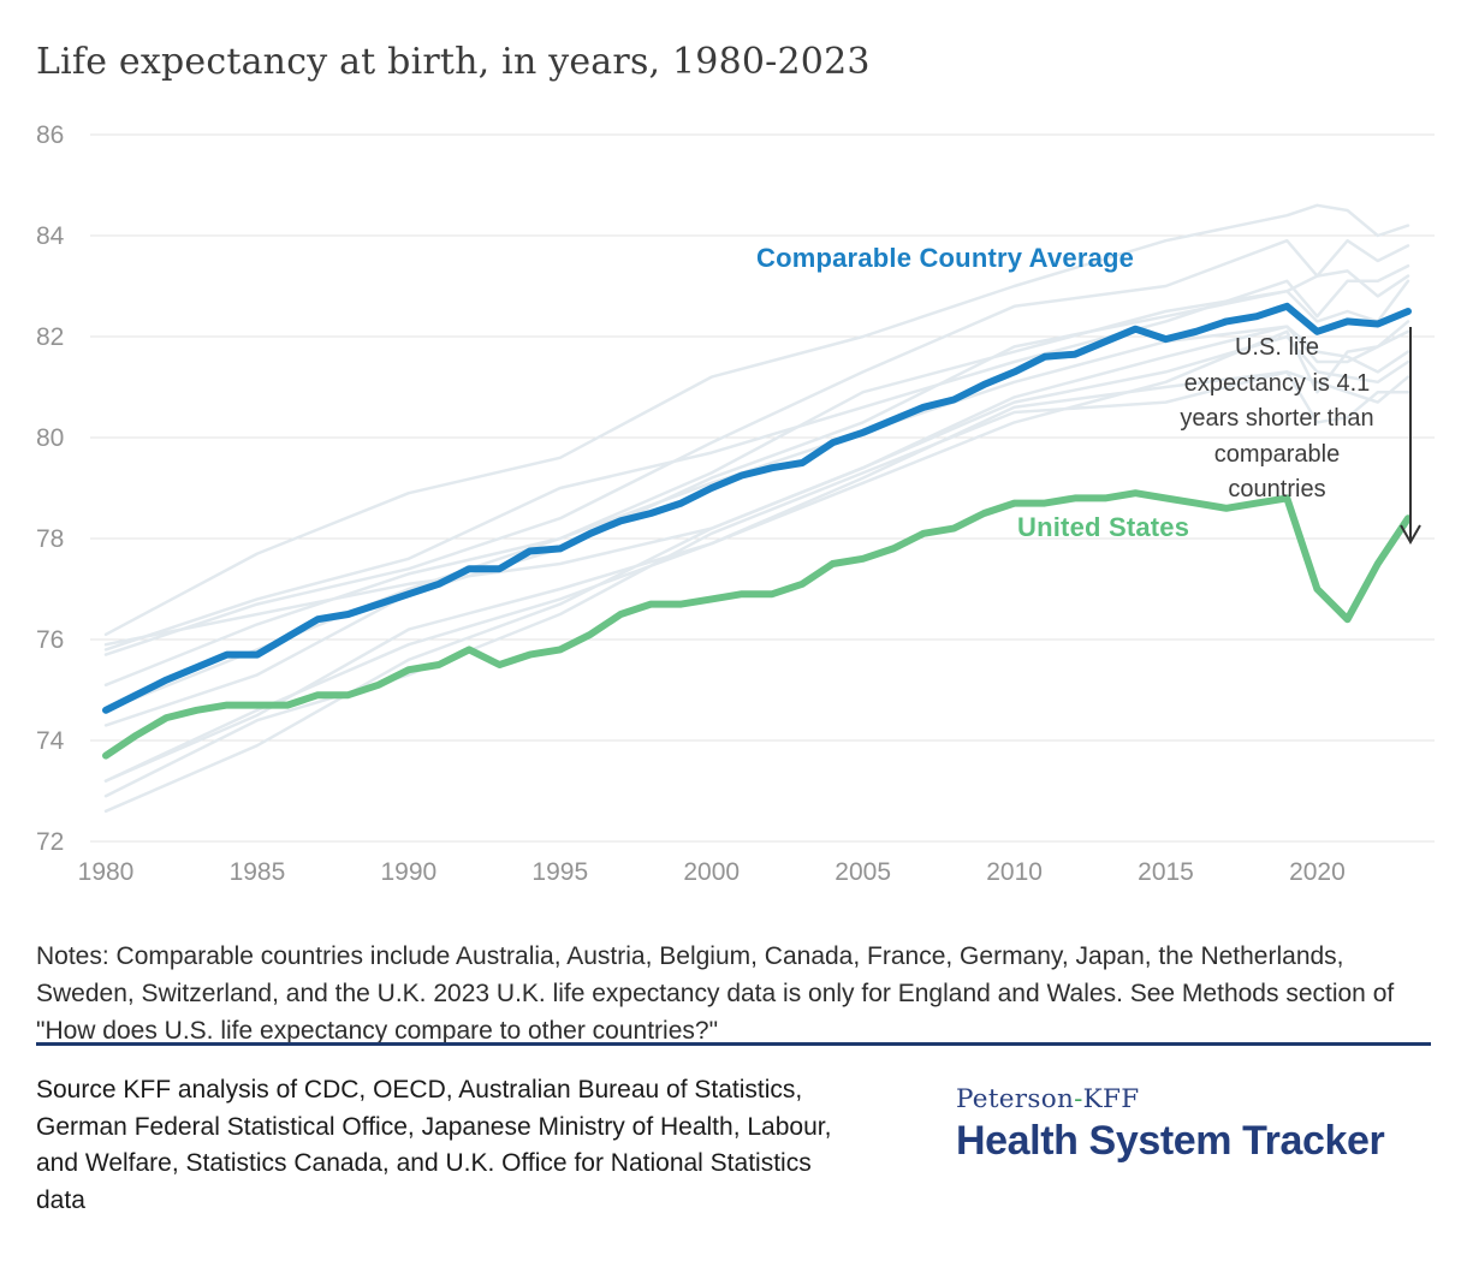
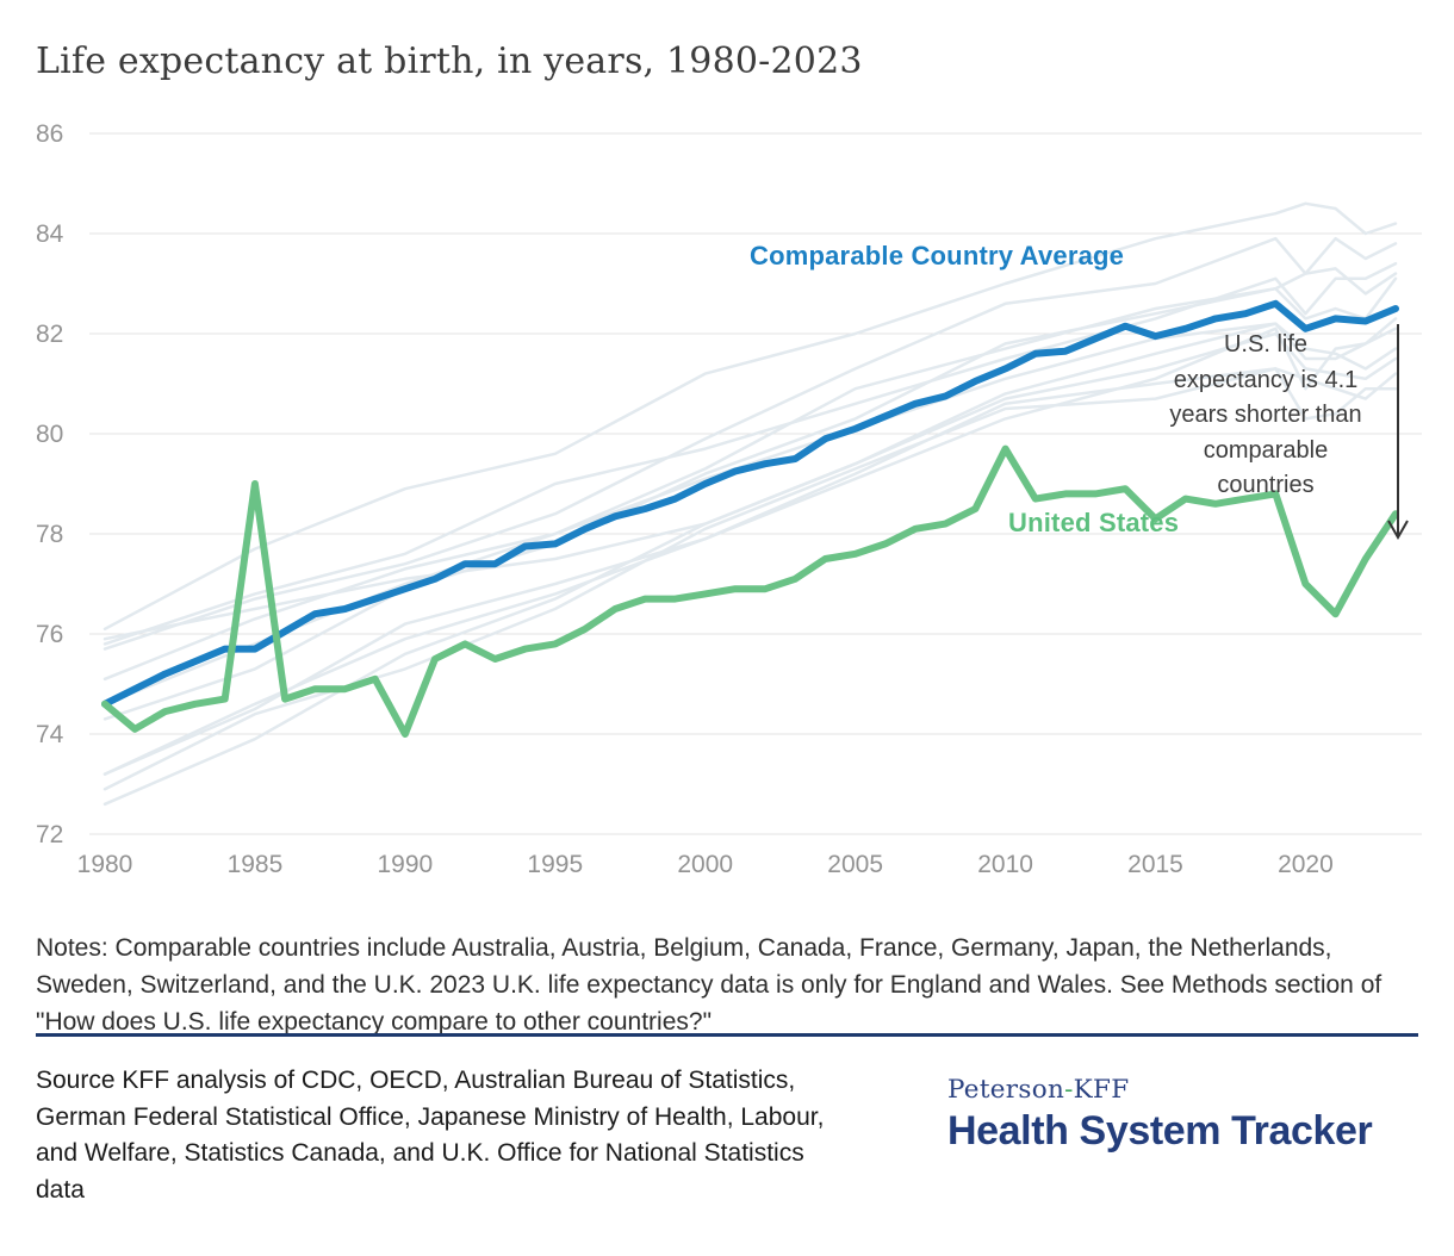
United States/1980: 73.7 -> 74.6
United States/1985: 74.7 -> 79.0
United States/1990: 75.4 -> 74.0
United States/2010: 78.7 -> 79.7
United States/2015: 78.8 -> 78.3
